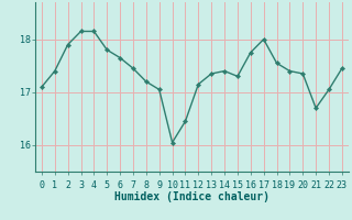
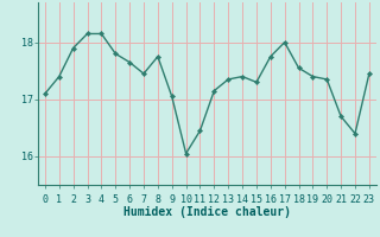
8: 17.20 -> 17.75
22: 17.05 -> 16.40
